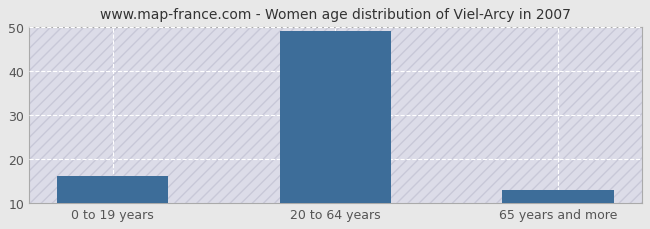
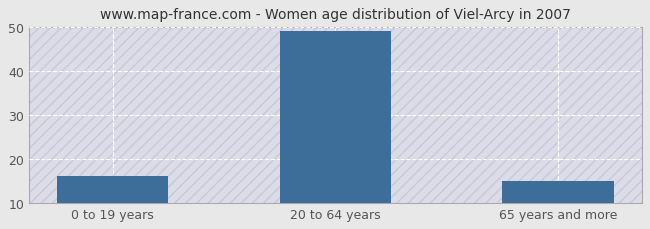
65 years and more: 13 -> 15
